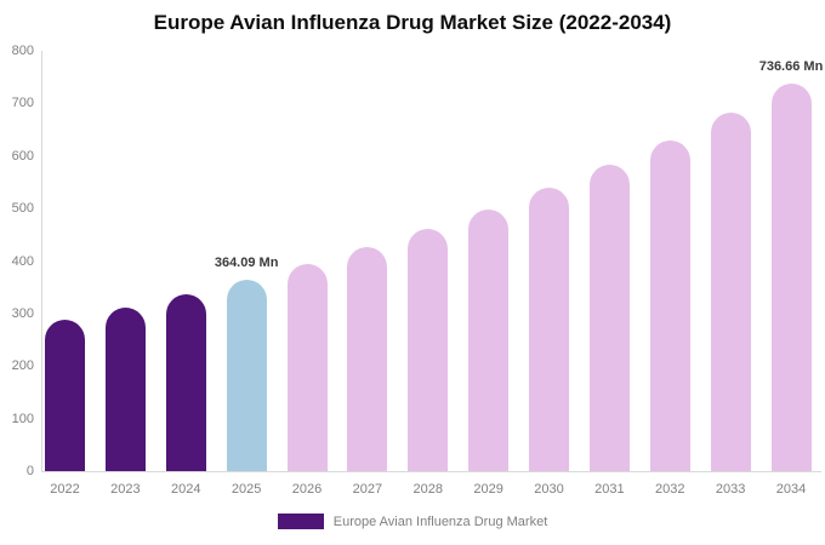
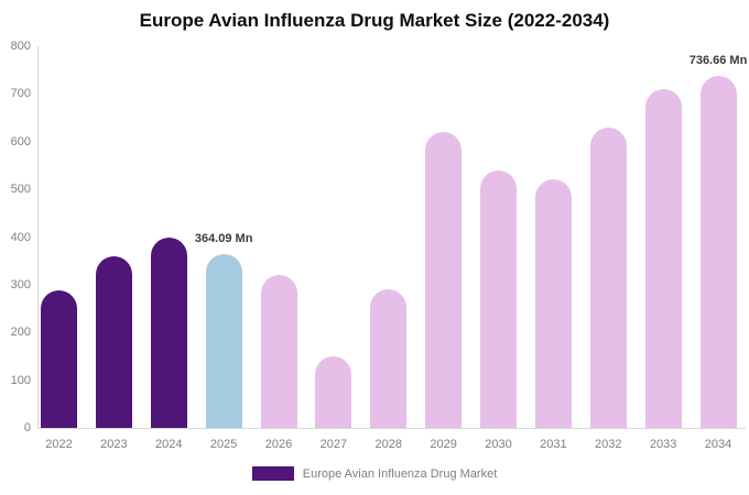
2023: 310 -> 360
2024: 340 -> 400
2026: 390 -> 320
2027: 430 -> 150
2028: 460 -> 290
2029: 500 -> 620
2031: 580 -> 520
2033: 680 -> 710
